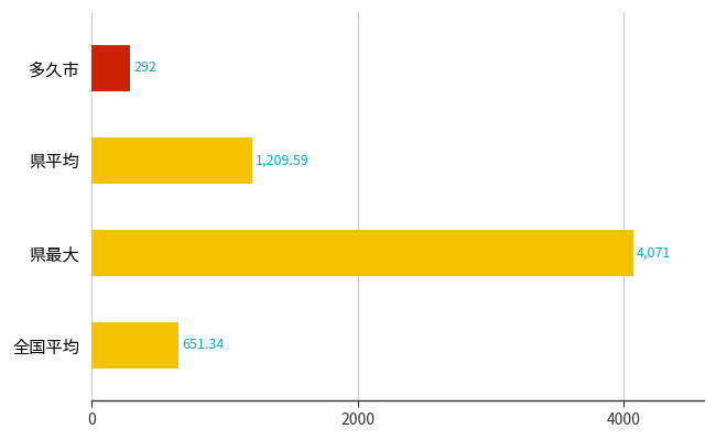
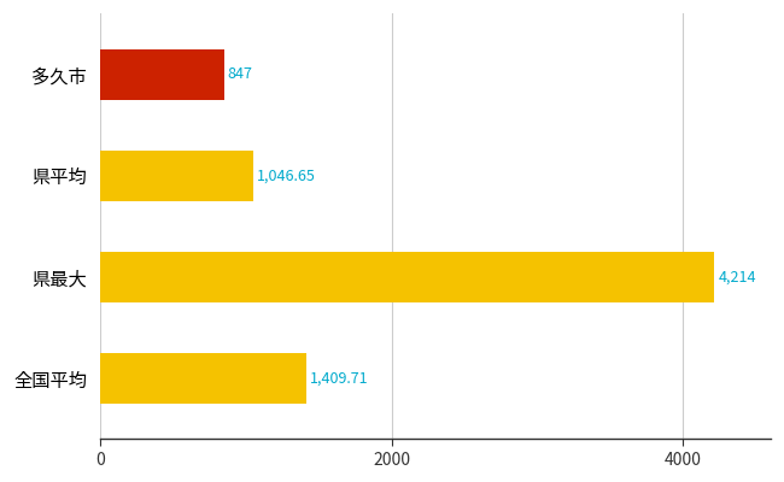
多久市: 292 -> 847
県平均: 1,209.59 -> 1,046.65
県最大: 4,071 -> 4,214
全国平均: 651.34 -> 1,409.71
